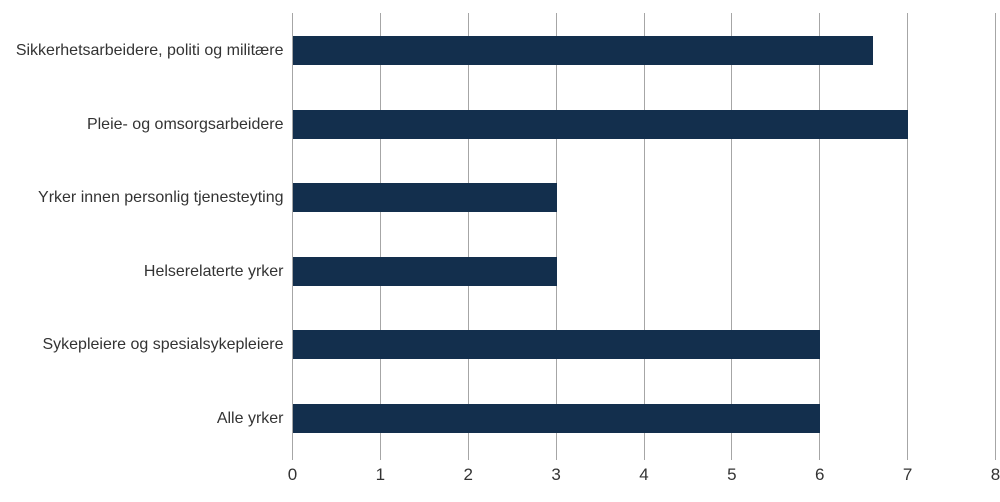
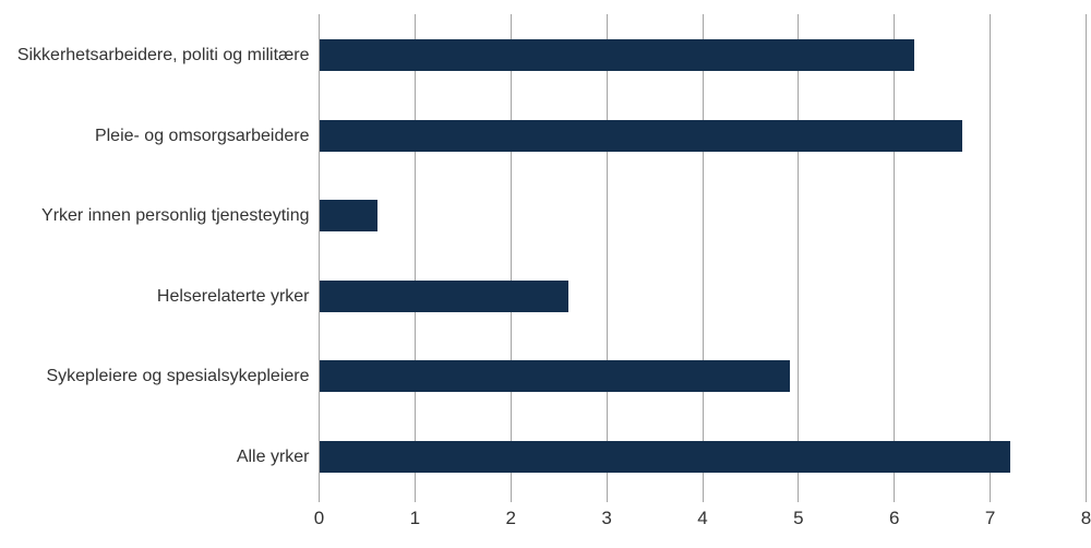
Sikkerhetsarbeidere, politi og militære: 6.6 -> 6.2
Pleie- og omsorgsarbeidere: 7.0 -> 6.7
Yrker innen personlig tjenesteyting: 3.0 -> 0.6
Helserelaterte yrker: 3.0 -> 2.6
Sykepleiere og spesialsykepleiere: 6.0 -> 4.9
Alle yrker: 6.0 -> 7.2
